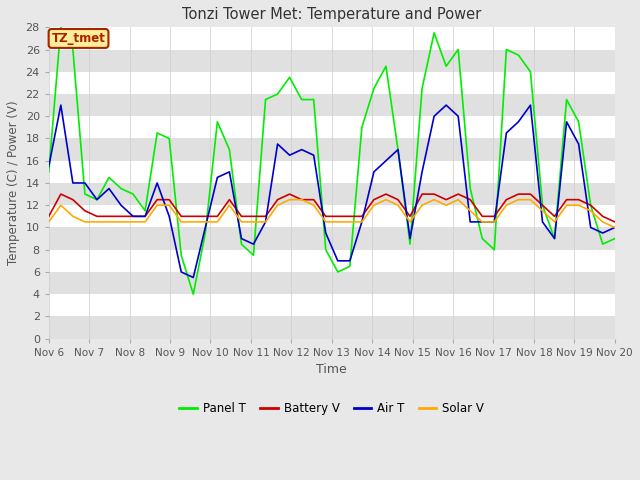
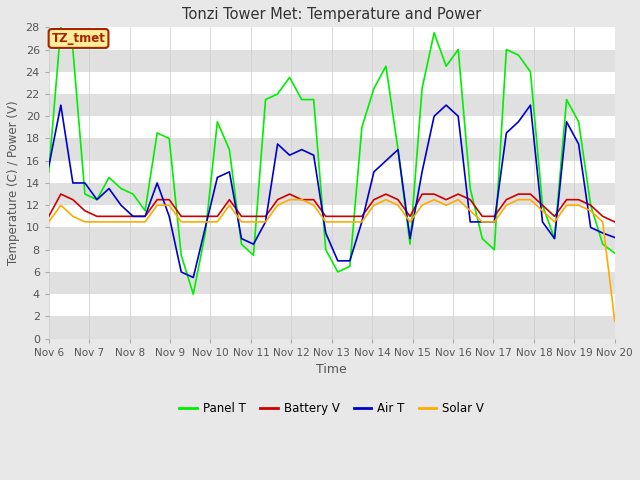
Panel T/Nov 20: 9.0 -> 7.7
Air T/Nov 20: 10.0 -> 9.1
Solar V/Nov 20: 10.0 -> 1.6
